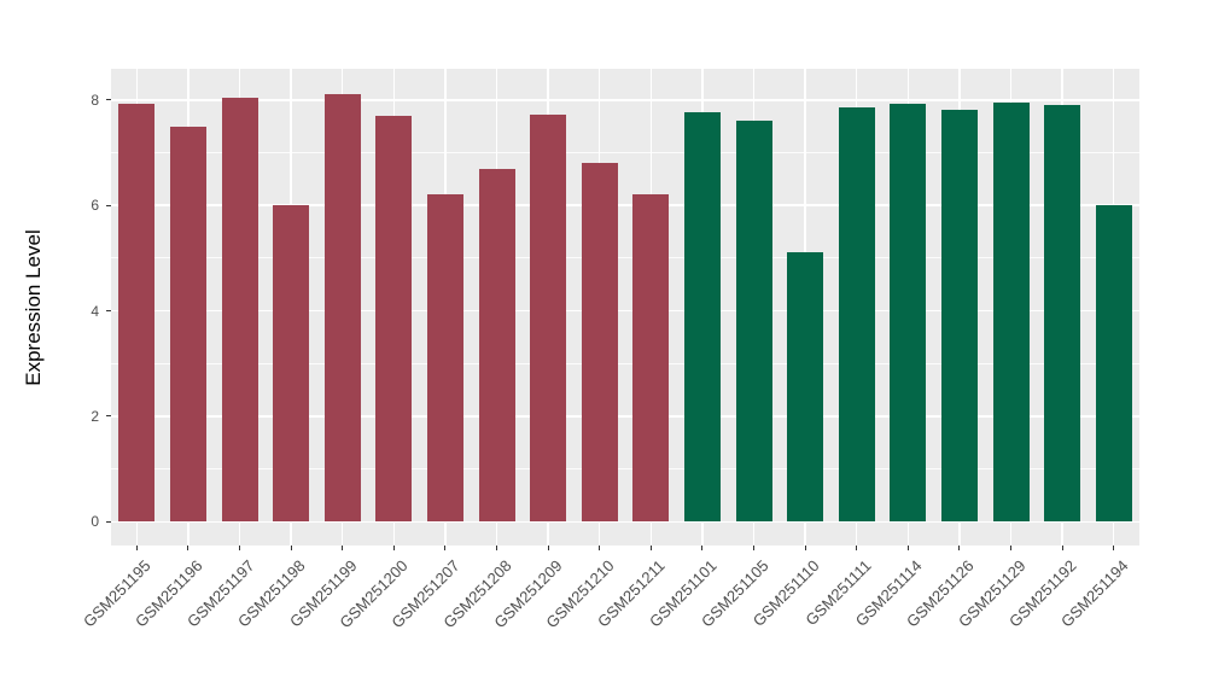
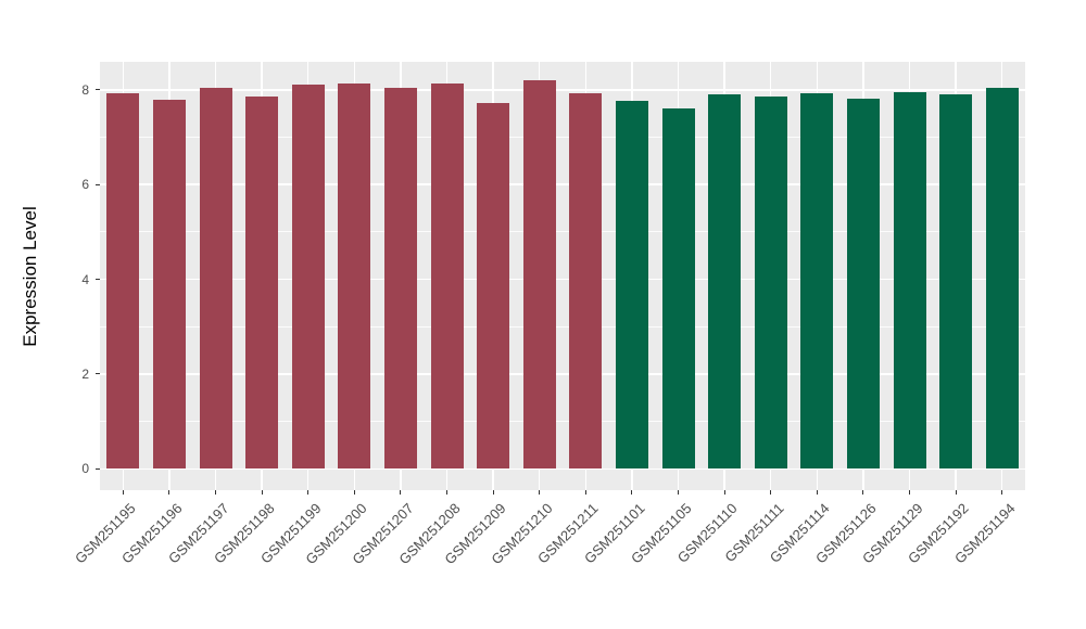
GSM251196: 7.5 -> 7.8
GSM251198: 6.0 -> 7.8
GSM251200: 7.7 -> 8.1
GSM251207: 6.2 -> 8.0
GSM251208: 6.7 -> 8.1
GSM251210: 6.8 -> 8.2
GSM251211: 6.2 -> 7.9
GSM251110: 5.1 -> 7.9
GSM251194: 6.0 -> 8.0
